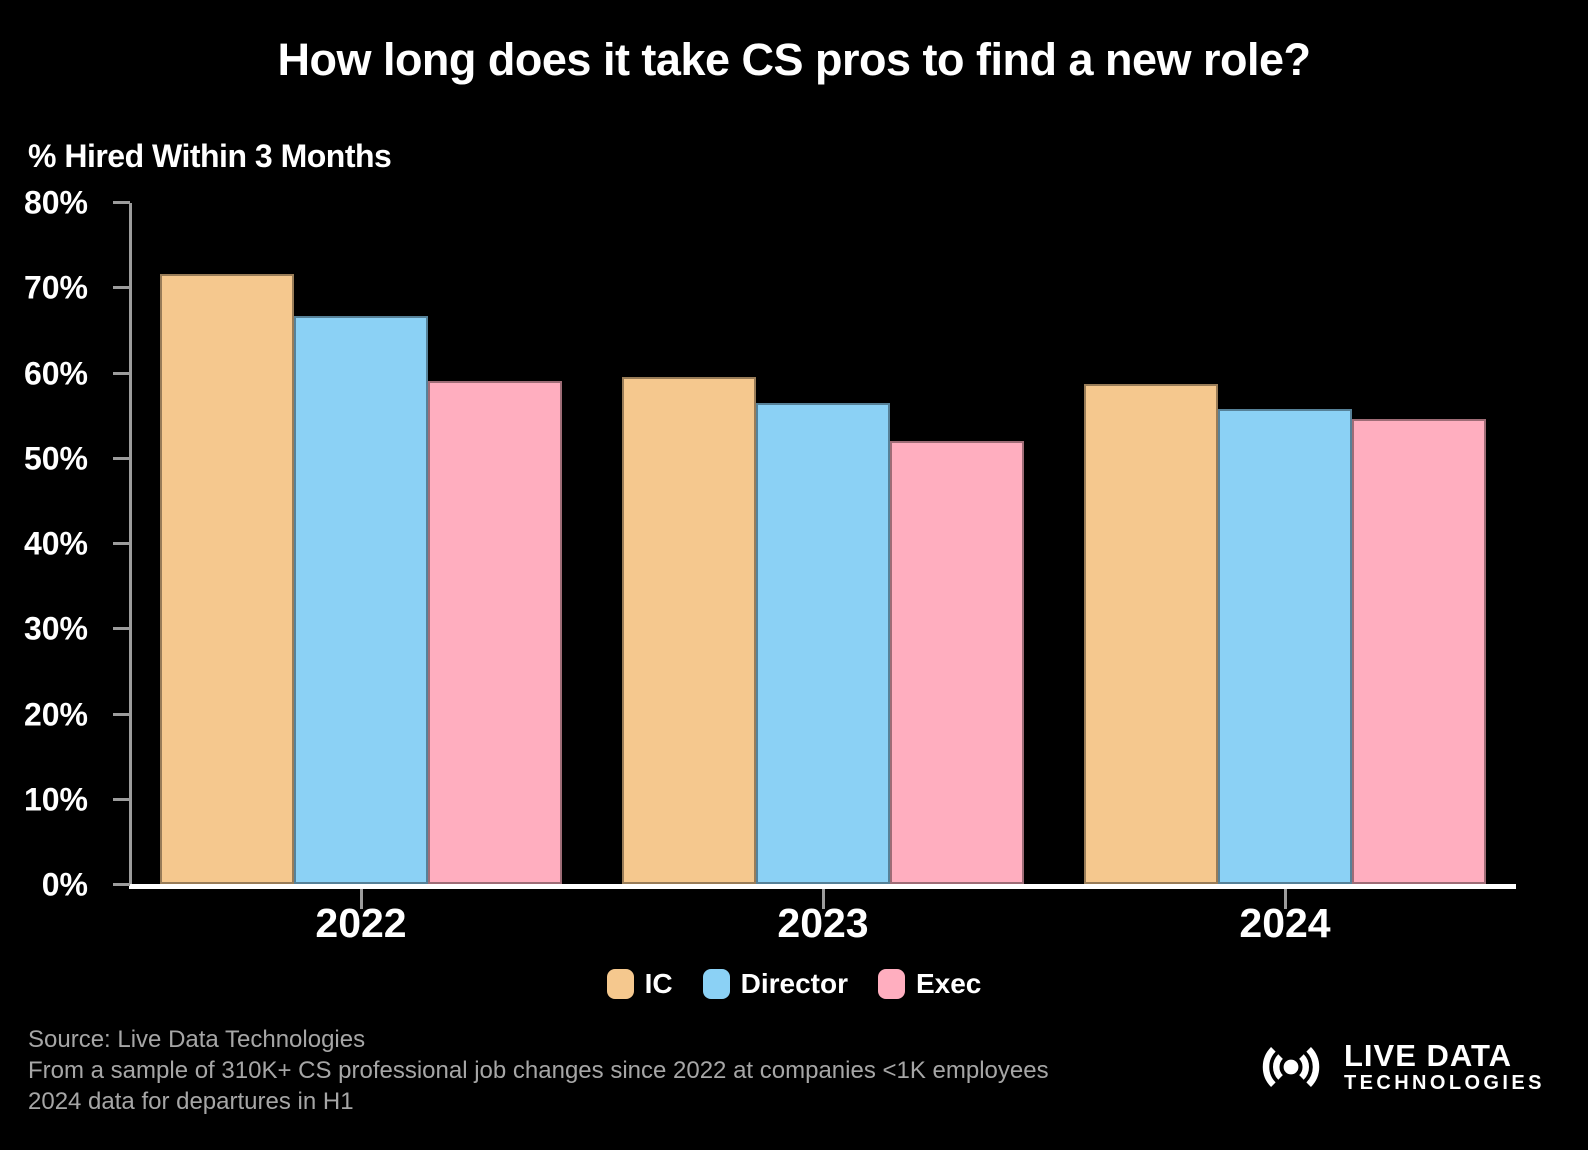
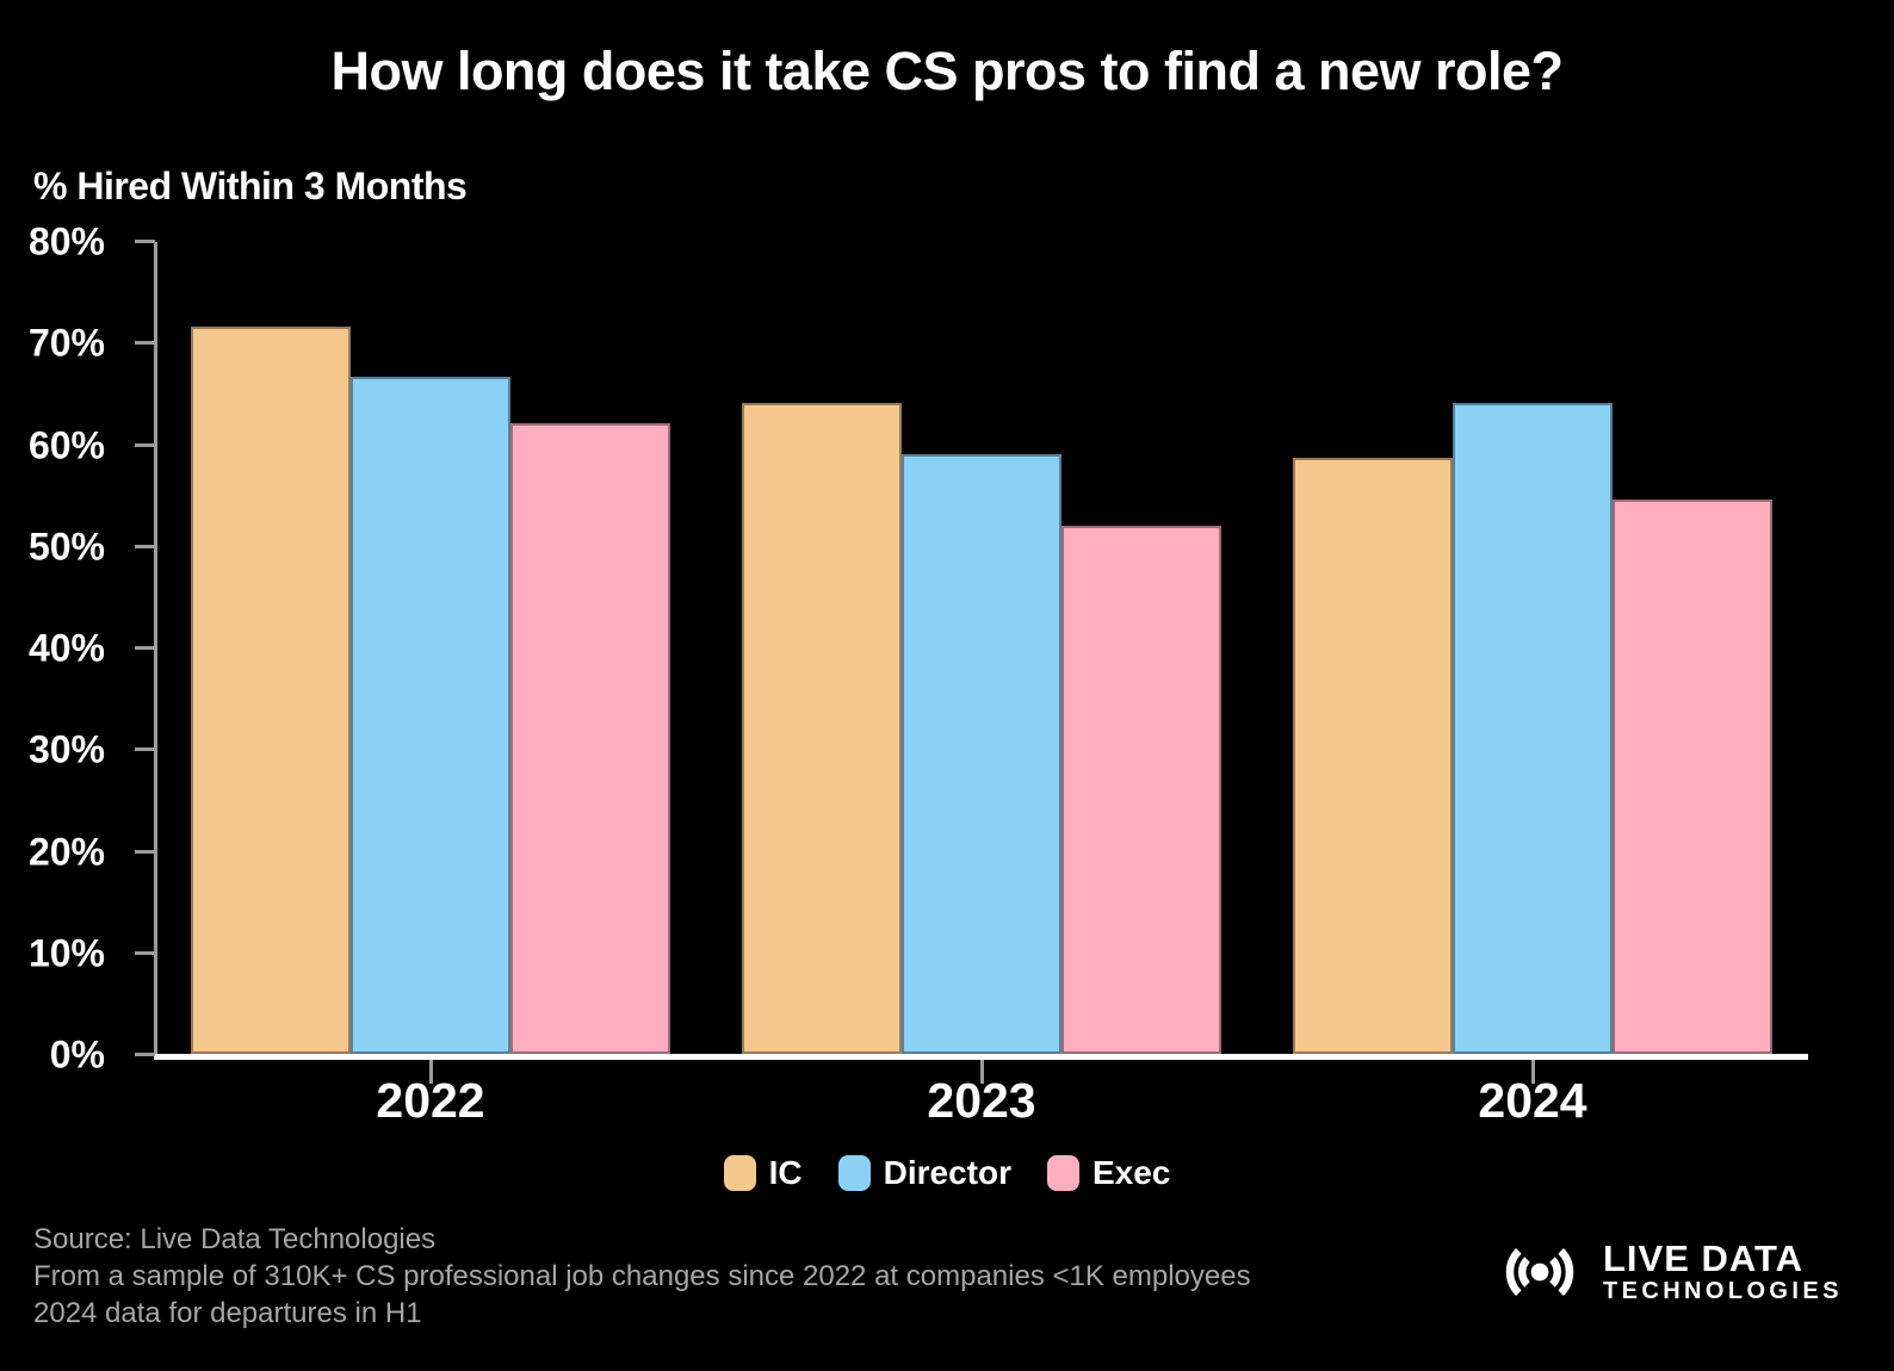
Exec/2022: 59% -> 62%
IC/2023: 60% -> 64%
Director/2023: 56% -> 59%
Director/2024: 56% -> 64%
